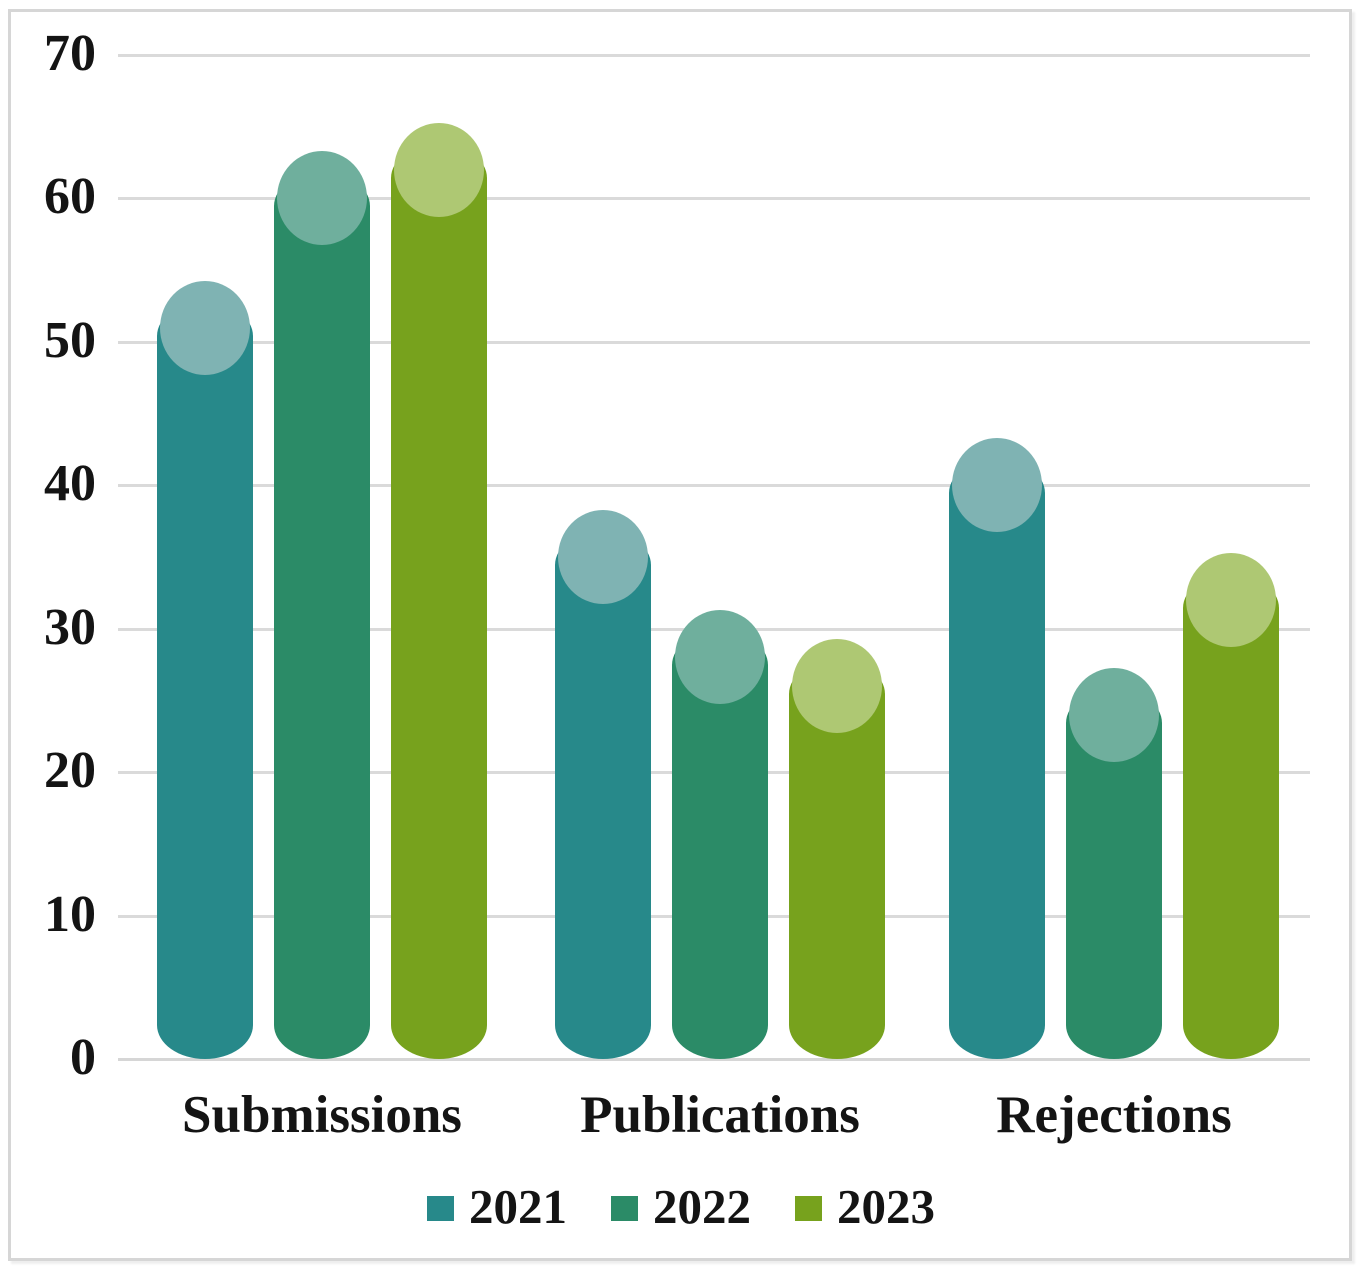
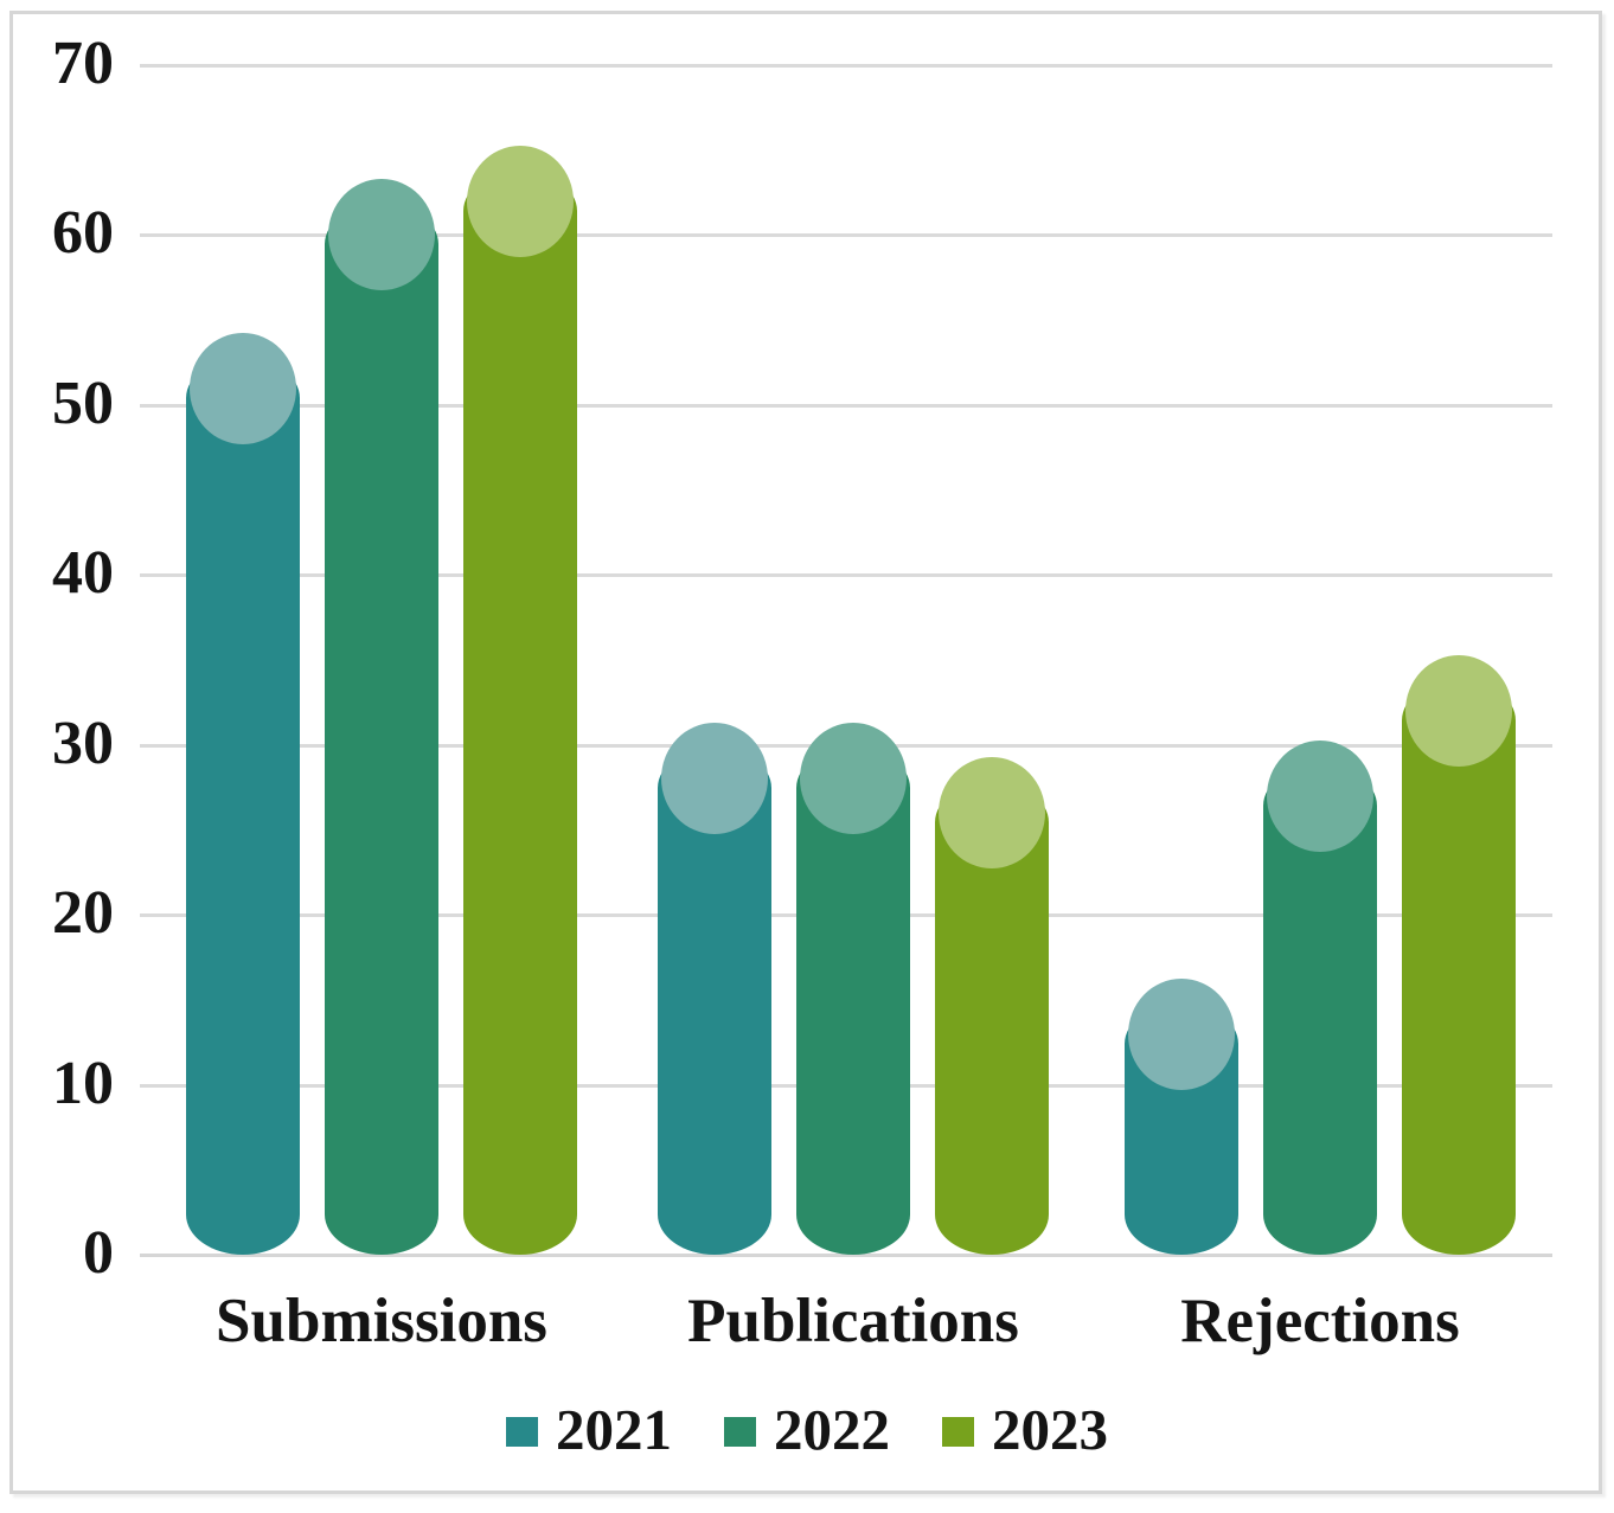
2021/Publications: 35 -> 28
2021/Rejections: 40 -> 13
2022/Rejections: 24 -> 27
